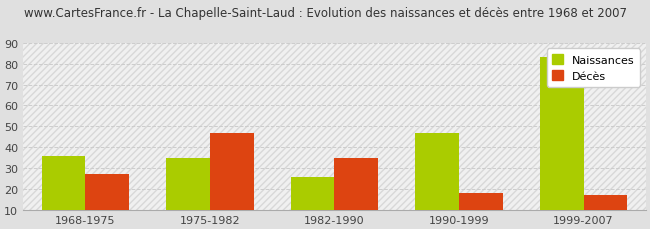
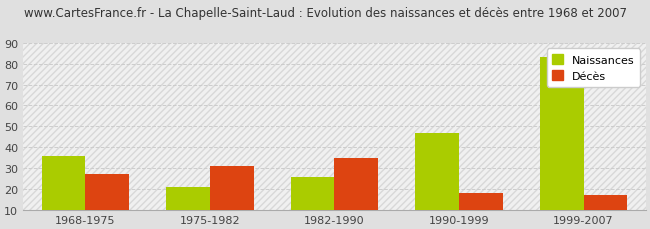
Naissances/1975-1982: 35 -> 21
Décès/1975-1982: 47 -> 31
